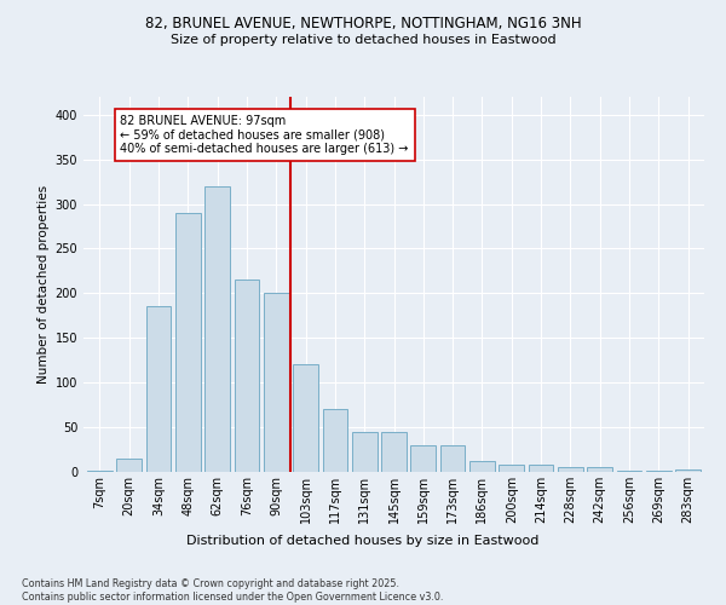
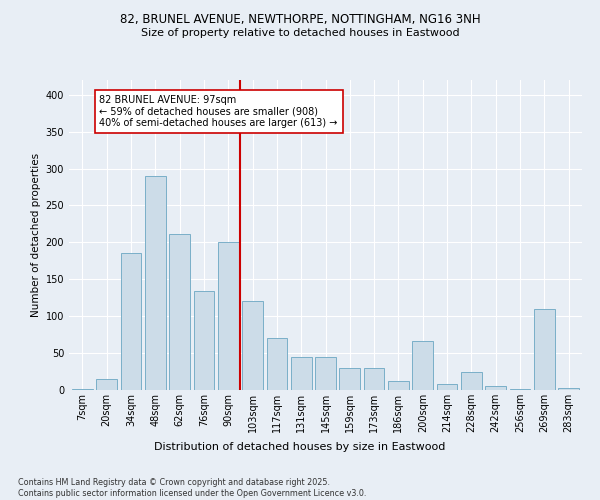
62sqm: 320 -> 212
76sqm: 215 -> 134
200sqm: 8 -> 66
228sqm: 5 -> 24
269sqm: 2 -> 110
